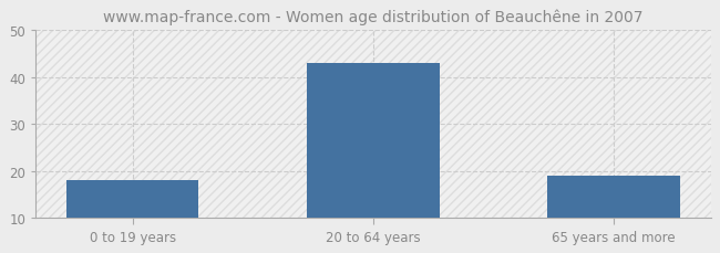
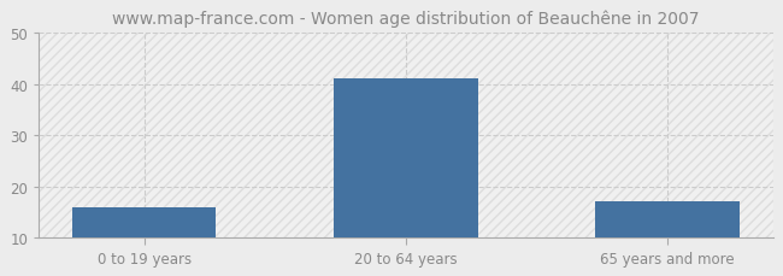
0 to 19 years: 18 -> 16
20 to 64 years: 43 -> 41
65 years and more: 19 -> 17
